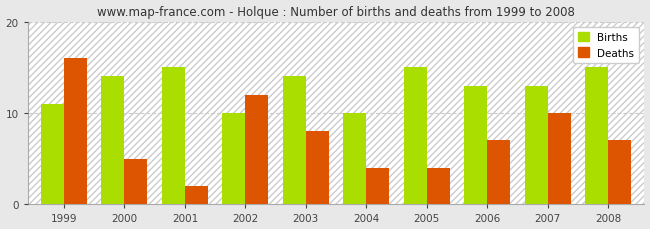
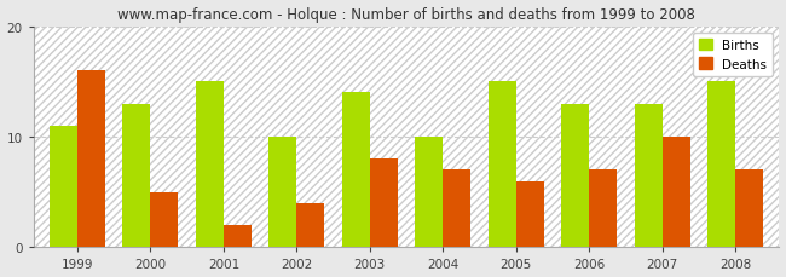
Births/2000: 14 -> 13
Deaths/2002: 12 -> 4
Deaths/2004: 4 -> 7
Deaths/2005: 4 -> 6
